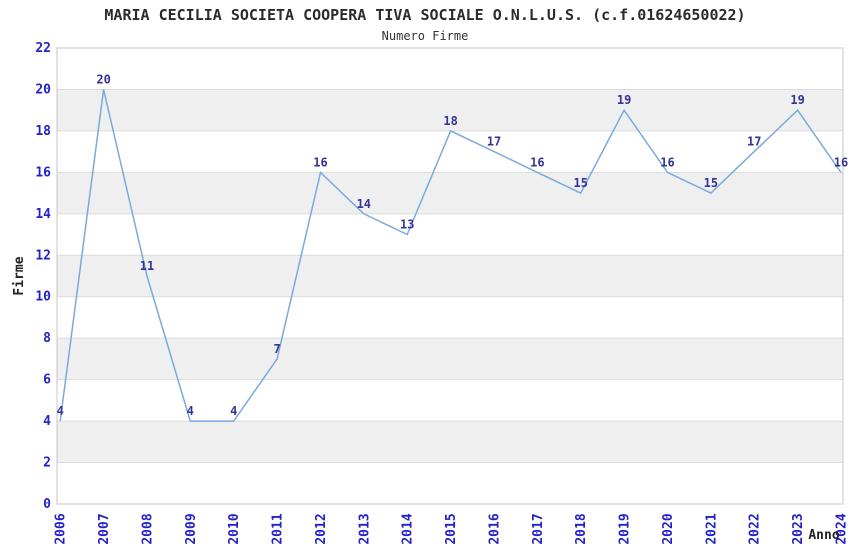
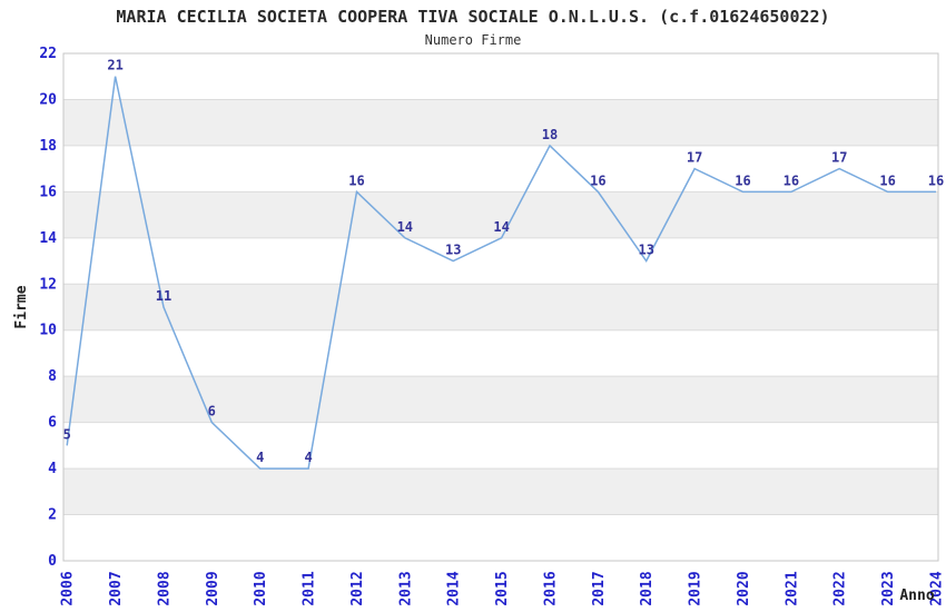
2006: 4 -> 5
2007: 20 -> 21
2009: 4 -> 6
2011: 7 -> 4
2015: 18 -> 14
2016: 17 -> 18
2018: 15 -> 13
2019: 19 -> 17
2021: 15 -> 16
2023: 19 -> 16
